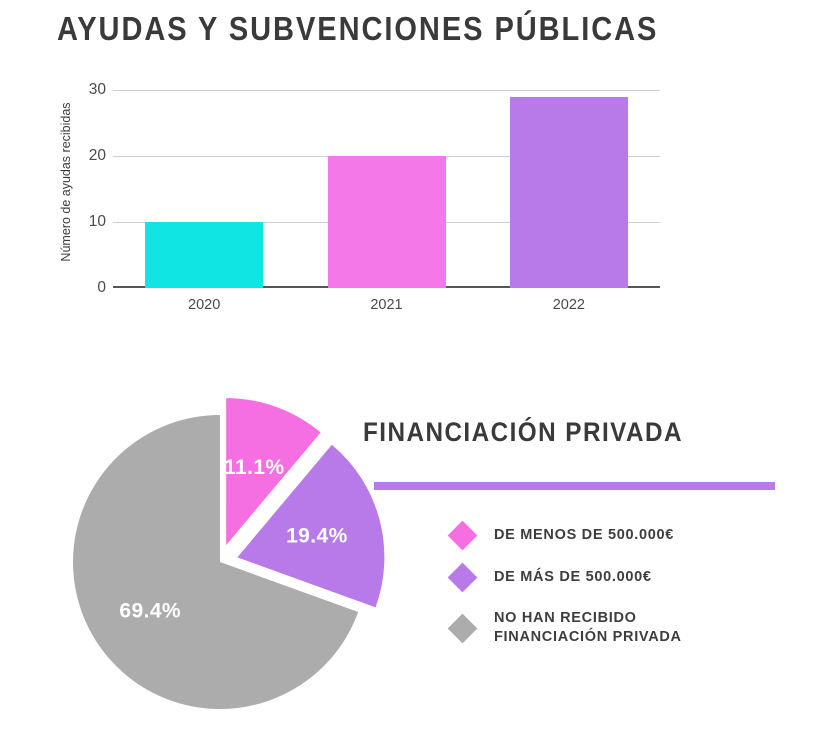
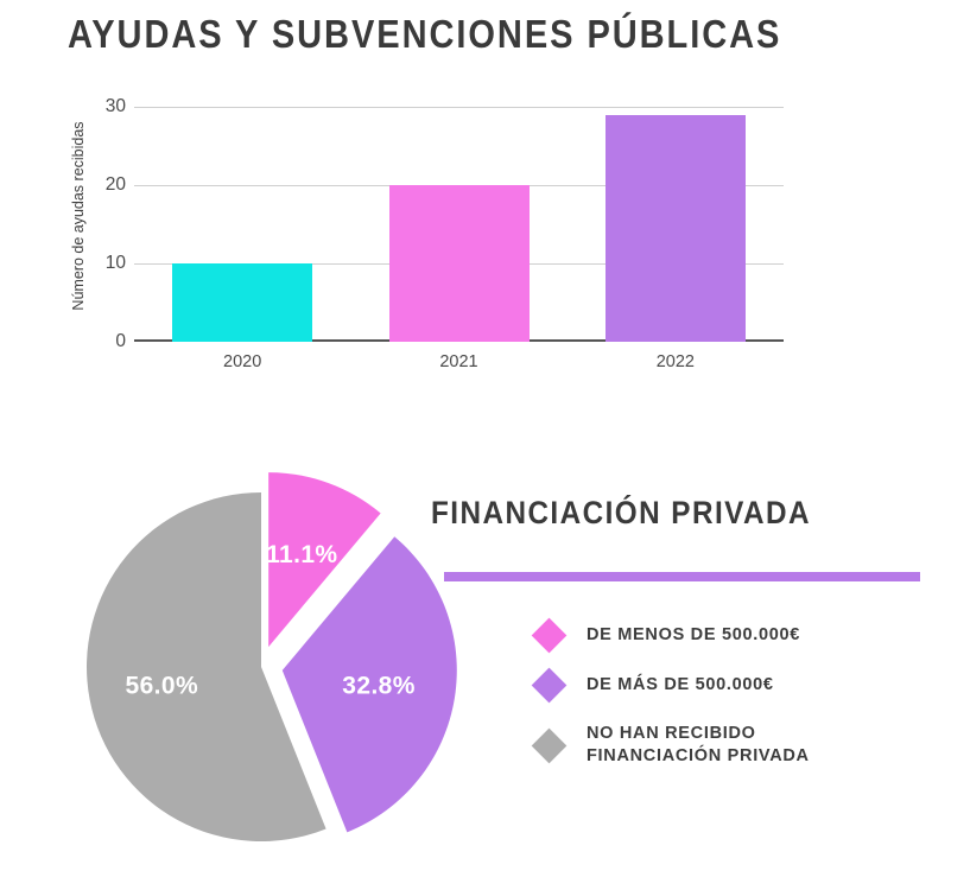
FINANCIACIÓN PRIVADA/DE MÁS DE 500.000€: 19.4% -> 32.8%
FINANCIACIÓN PRIVADA/NO HAN RECIBIDO FINANCIACIÓN PRIVADA: 69.4% -> 56.0%
